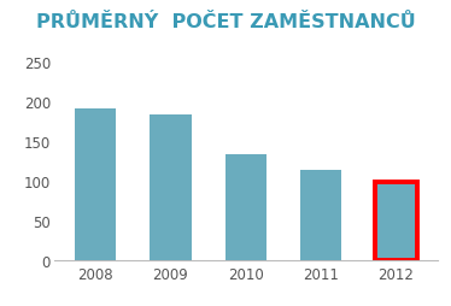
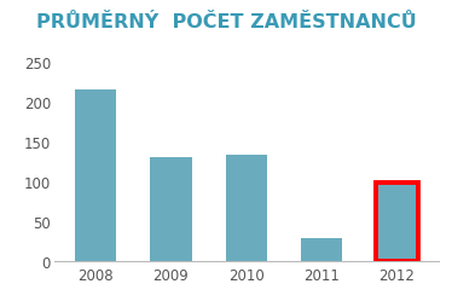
2008: 192 -> 216
2009: 184 -> 130
2011: 114 -> 28
